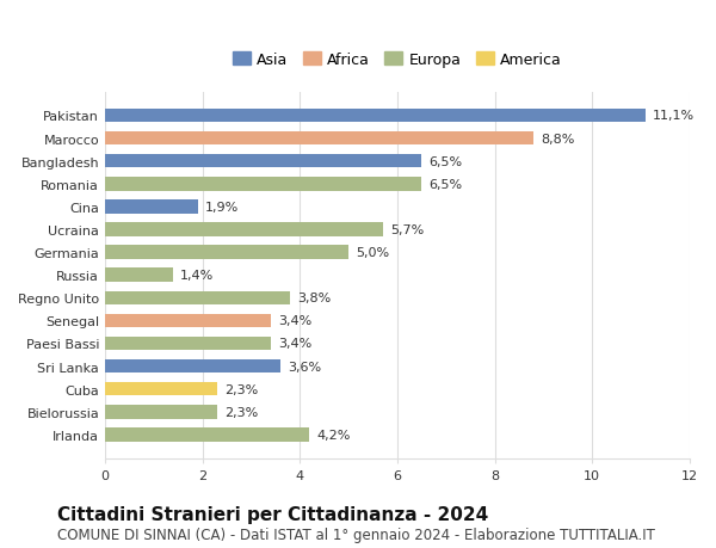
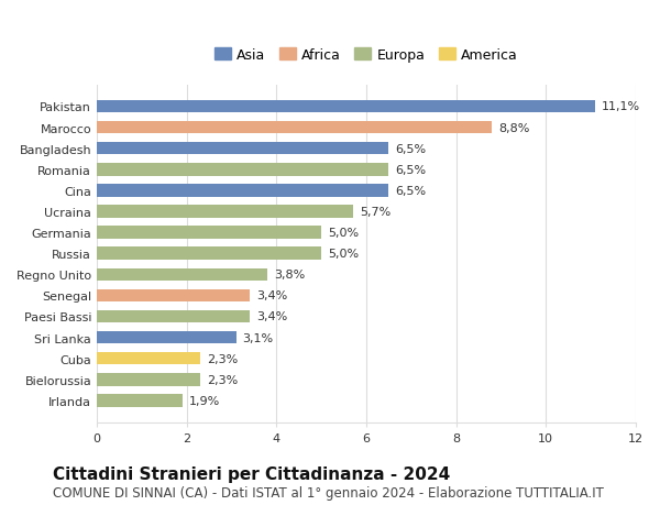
Cina: 1,9% -> 6,5%
Russia: 1,4% -> 5,0%
Sri Lanka: 3,6% -> 3,1%
Irlanda: 4,2% -> 1,9%
